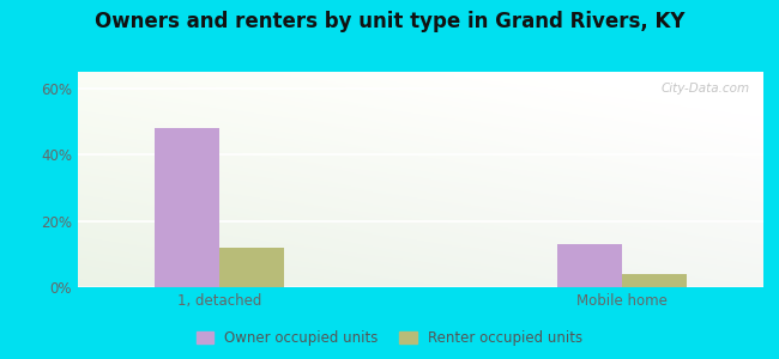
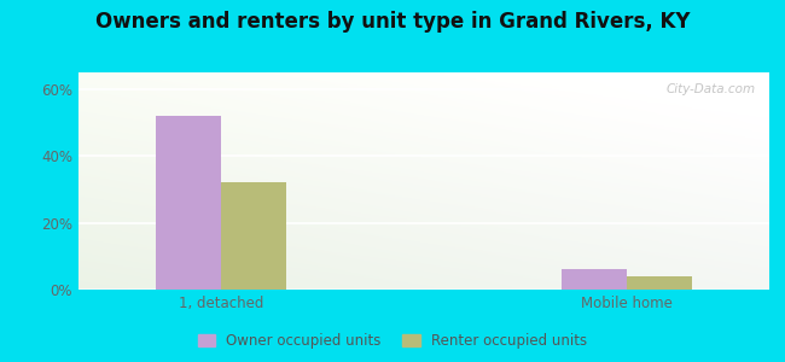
Owner occupied units/1, detached: 48% -> 52%
Renter occupied units/1, detached: 12% -> 32%
Owner occupied units/Mobile home: 13% -> 6%
